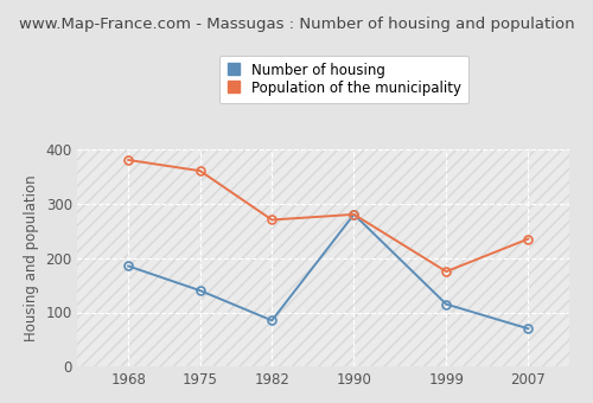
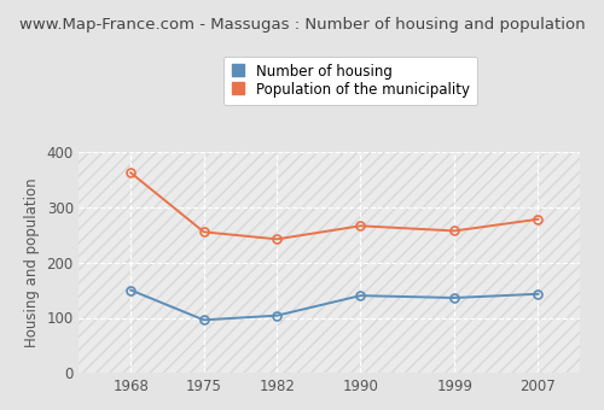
Number of housing/1968: 185 -> 150
Population of the municipality/1968: 380 -> 362
Number of housing/1975: 140 -> 96
Population of the municipality/1975: 360 -> 255
Number of housing/1982: 85 -> 104
Population of the municipality/1982: 270 -> 242
Number of housing/1990: 280 -> 140
Population of the municipality/1990: 280 -> 266
Number of housing/1999: 115 -> 136
Population of the municipality/1999: 175 -> 257
Number of housing/2007: 70 -> 143
Population of the municipality/2007: 235 -> 278
